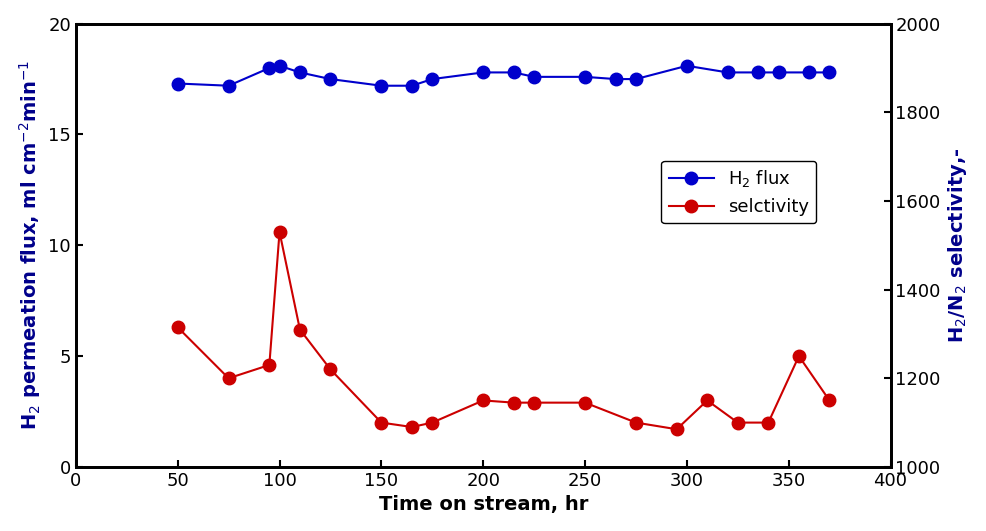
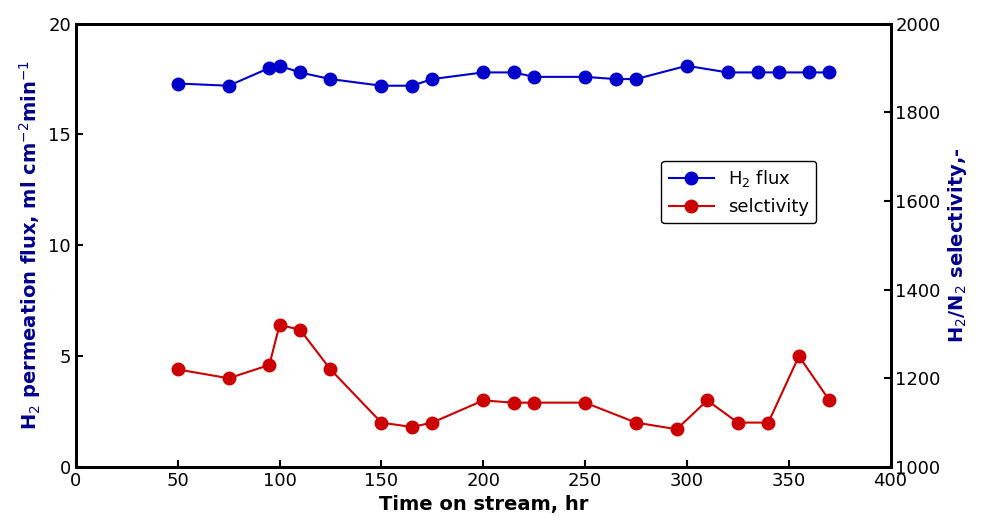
selctivity/50: 1315 -> 1220
selctivity/100: 1530 -> 1320
